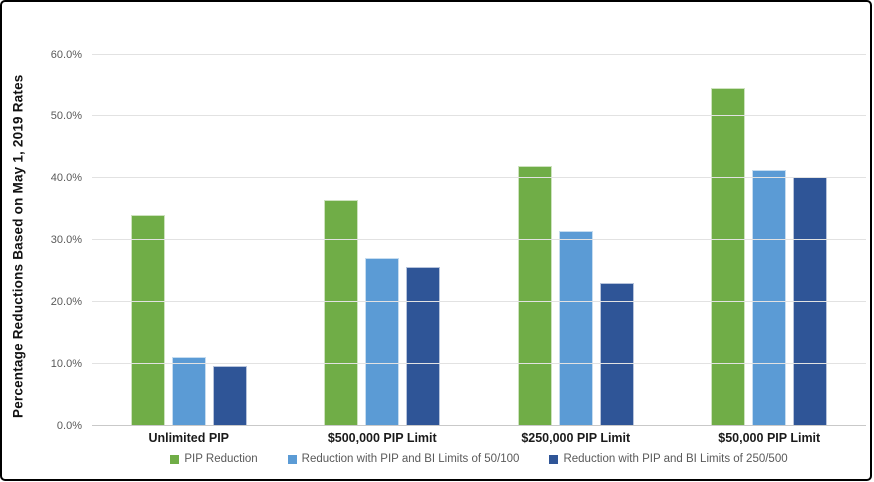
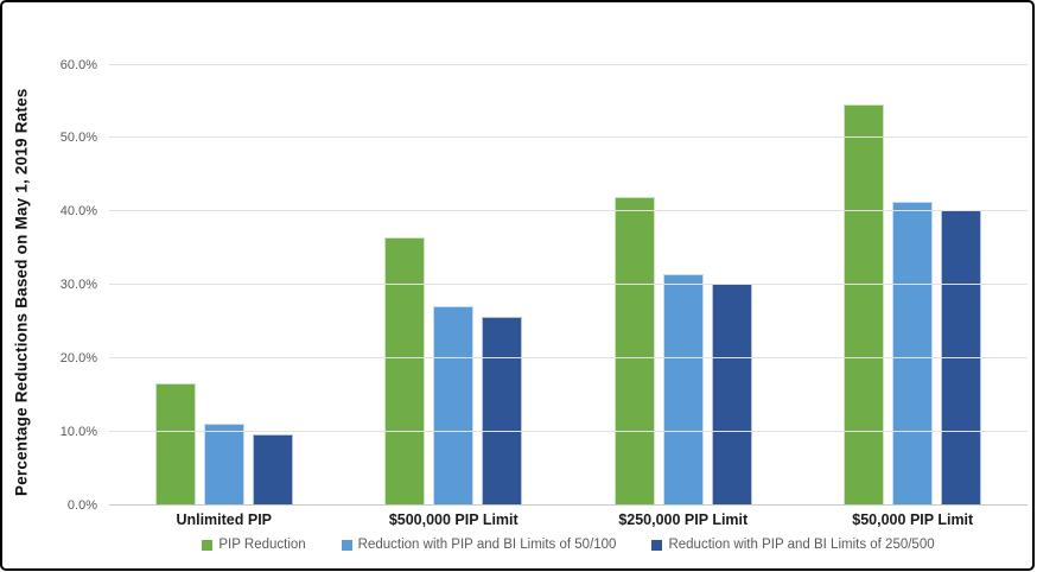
PIP Reduction/Unlimited PIP: 34% -> 16%
Reduction with PIP and BI Limits of 250/500/$250,000 PIP Limit: 23% -> 30%
